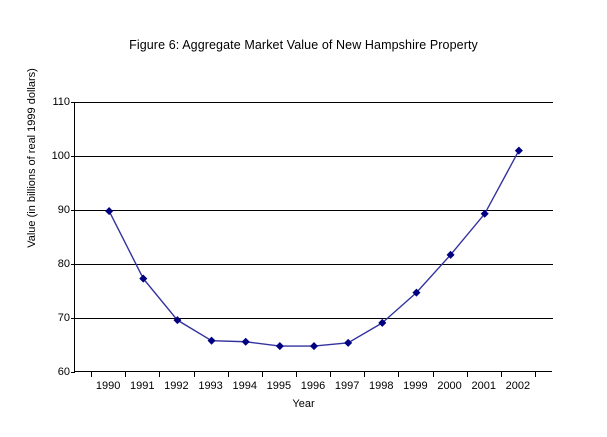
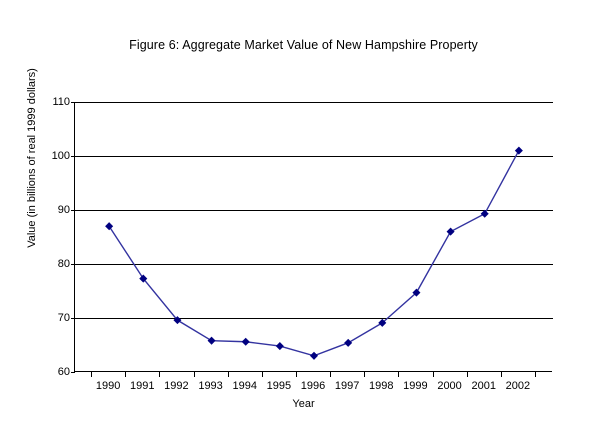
1990: 90 -> 87
1996: 65 -> 63
2000: 82 -> 86
